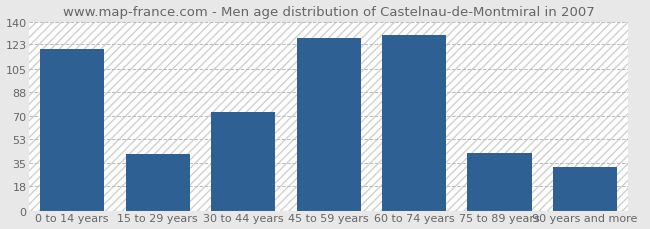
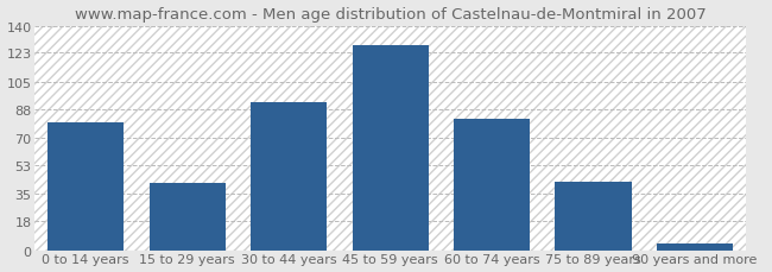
0 to 14 years: 120 -> 80
30 to 44 years: 73 -> 92
60 to 74 years: 130 -> 82
90 years and more: 32 -> 4
